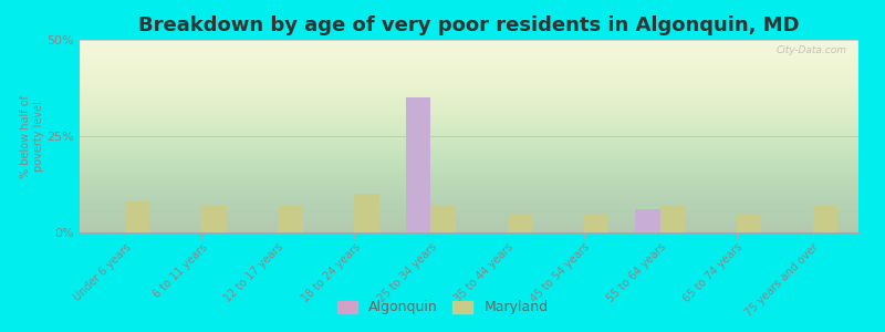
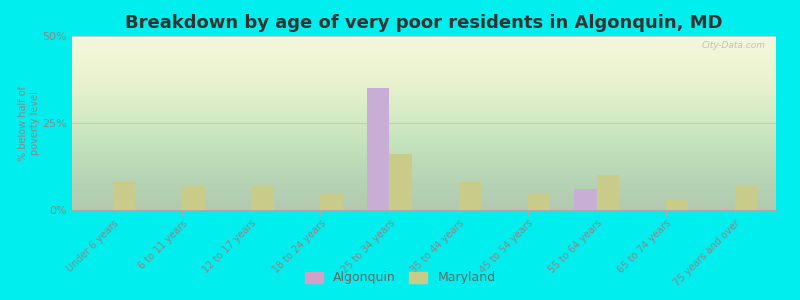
Maryland/18 to 24 years: 10% -> 5%
Maryland/25 to 34 years: 7% -> 16%
Maryland/35 to 44 years: 5% -> 8%
Maryland/55 to 64 years: 7% -> 10%
Maryland/65 to 74 years: 5% -> 3%
